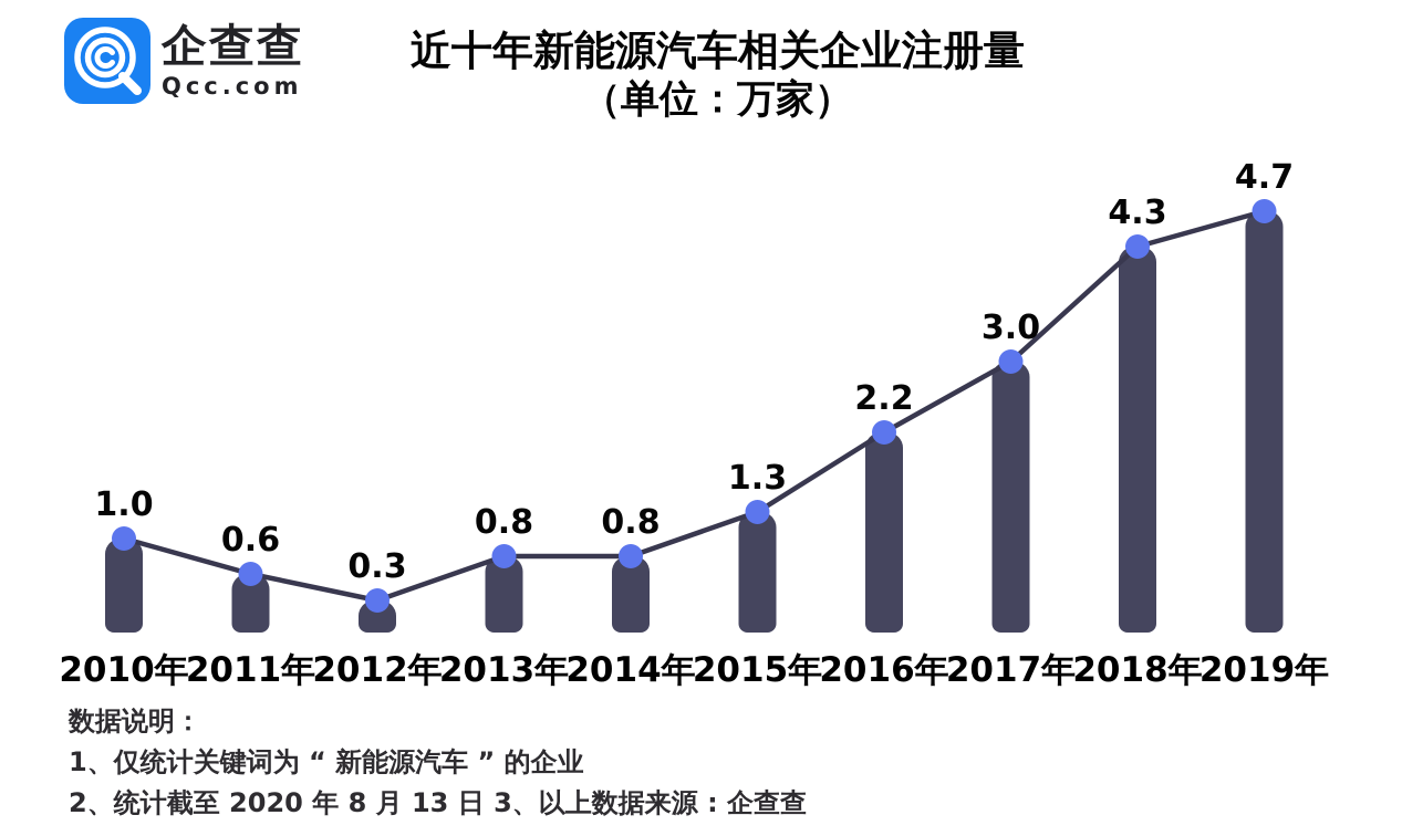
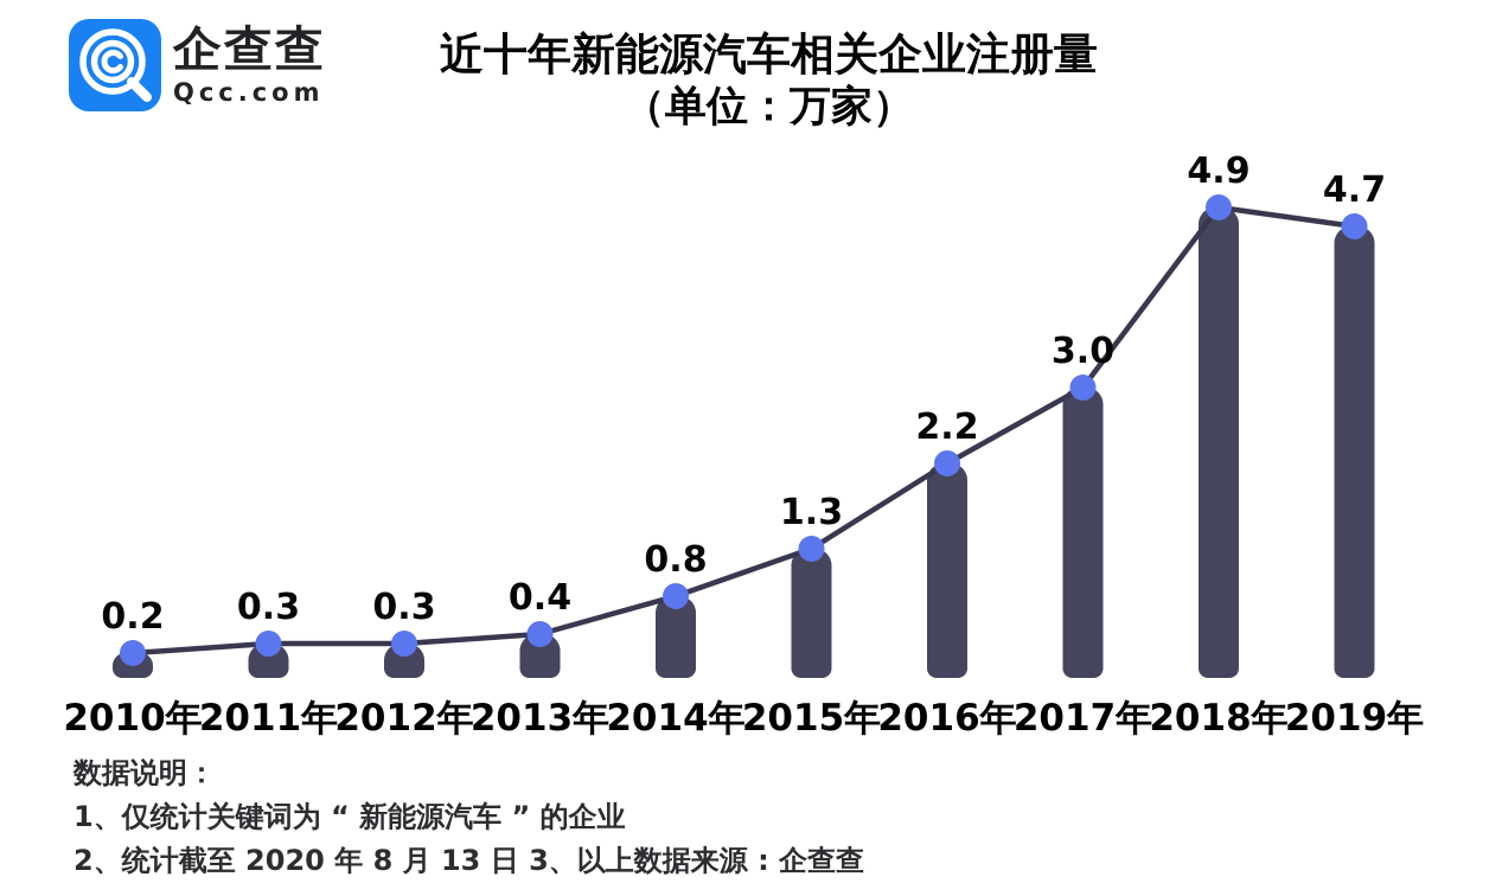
2010年: 1.0 -> 0.2
2011年: 0.6 -> 0.3
2013年: 0.8 -> 0.4
2018年: 4.3 -> 4.9
